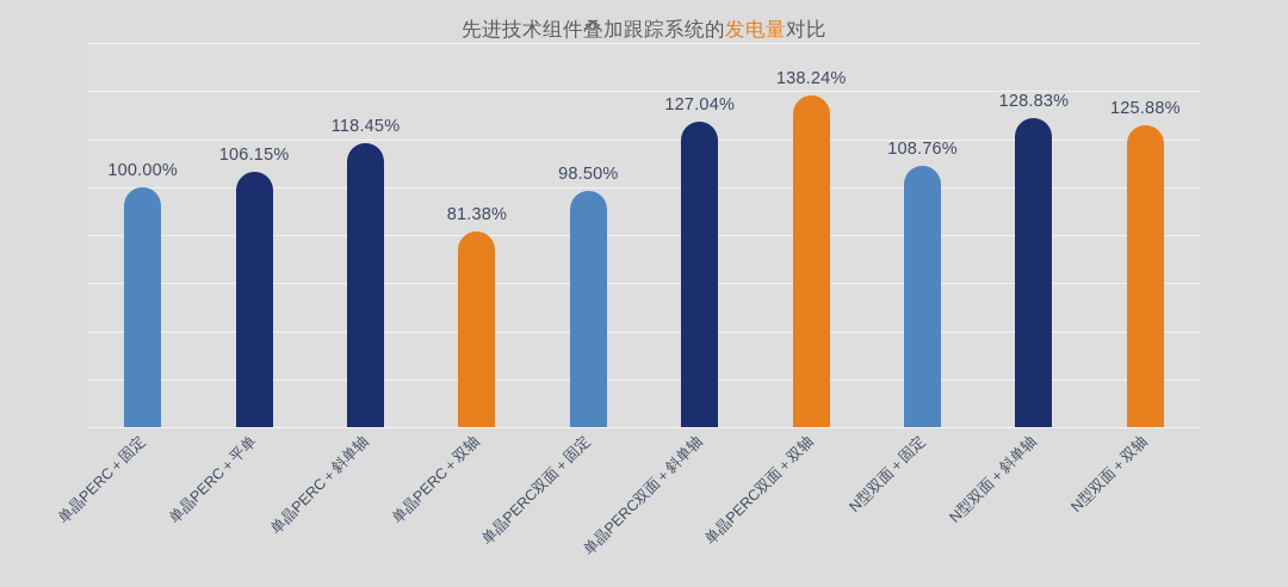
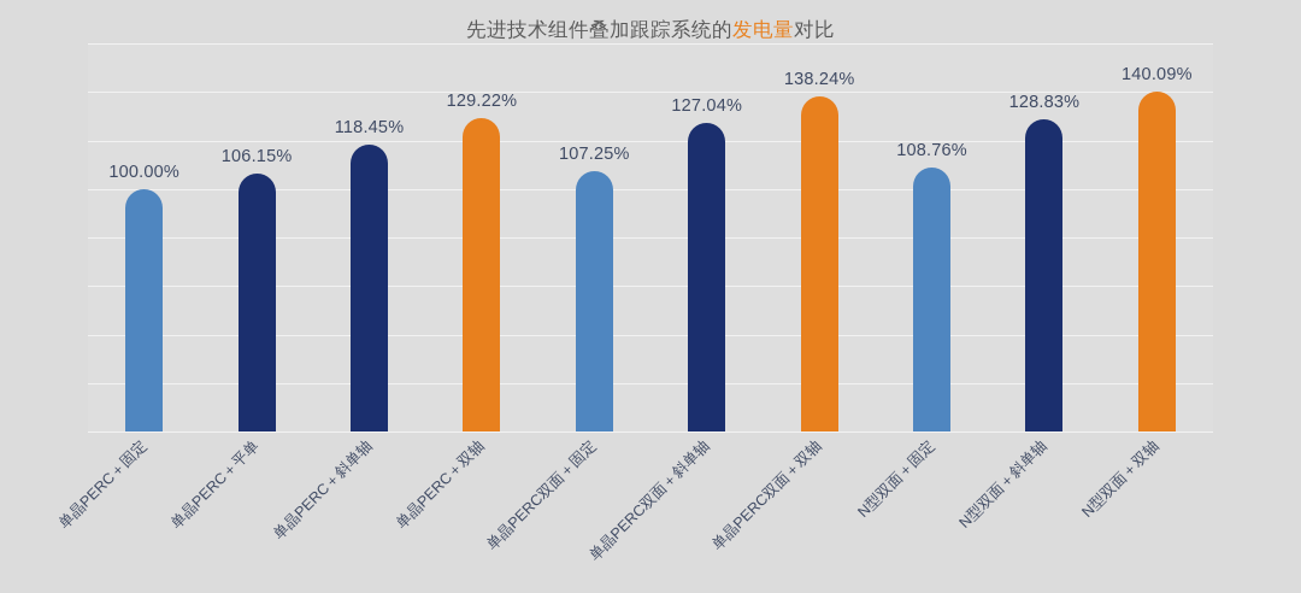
单晶PERC＋双轴: 81.38% -> 129.22%
单晶PERC双面＋固定: 98.50% -> 107.25%
N型双面＋双轴: 125.88% -> 140.09%
